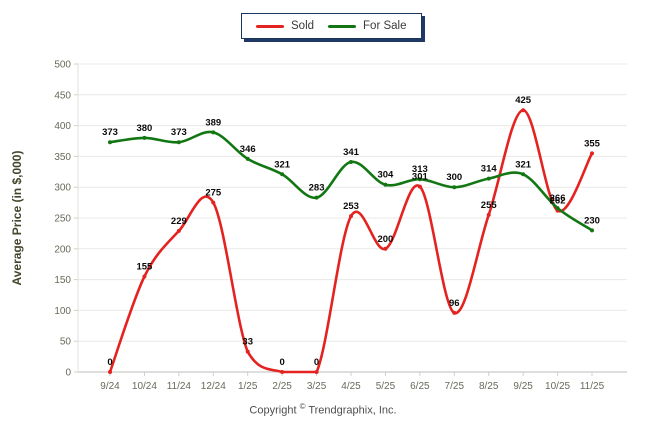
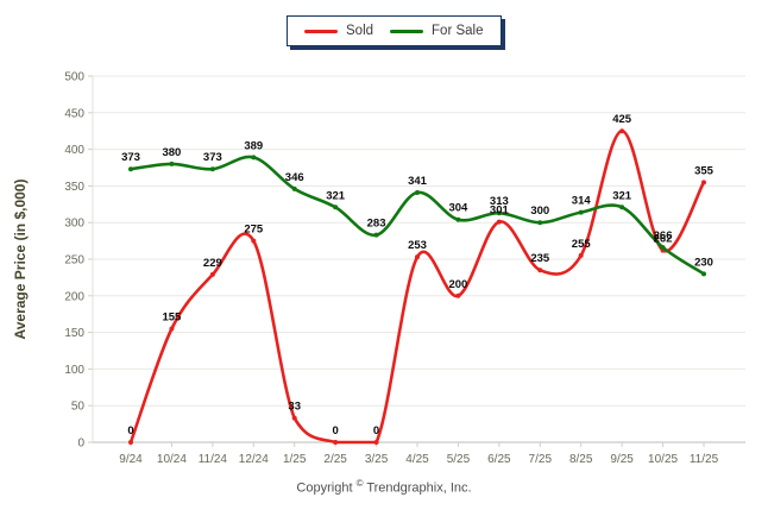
Sold/7/25: 96 -> 235
